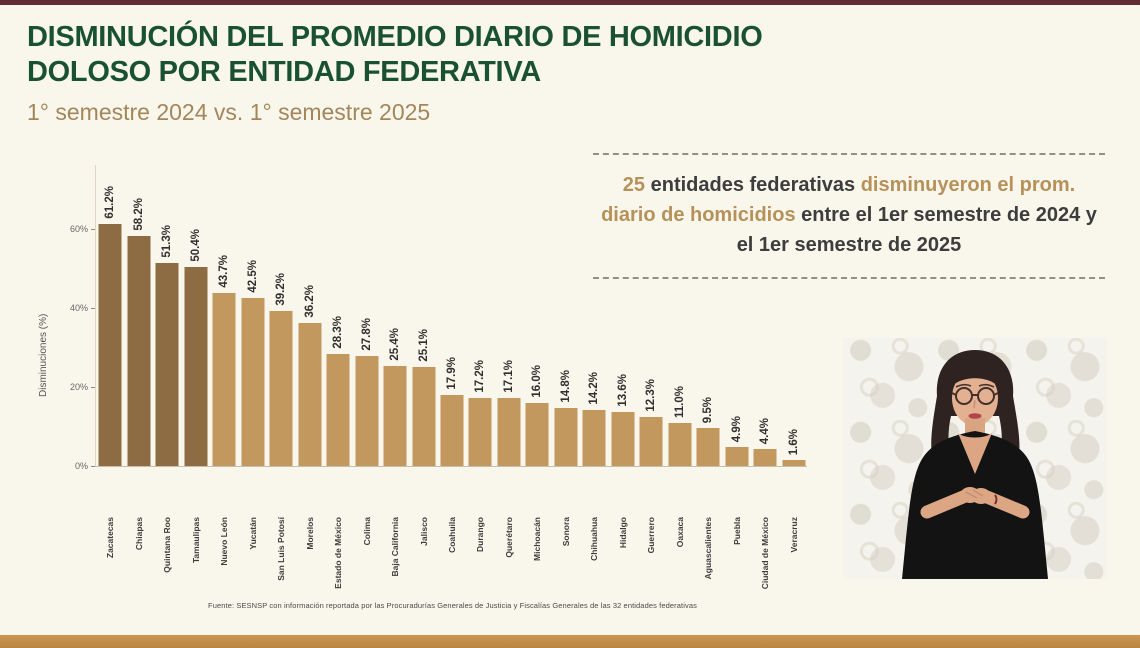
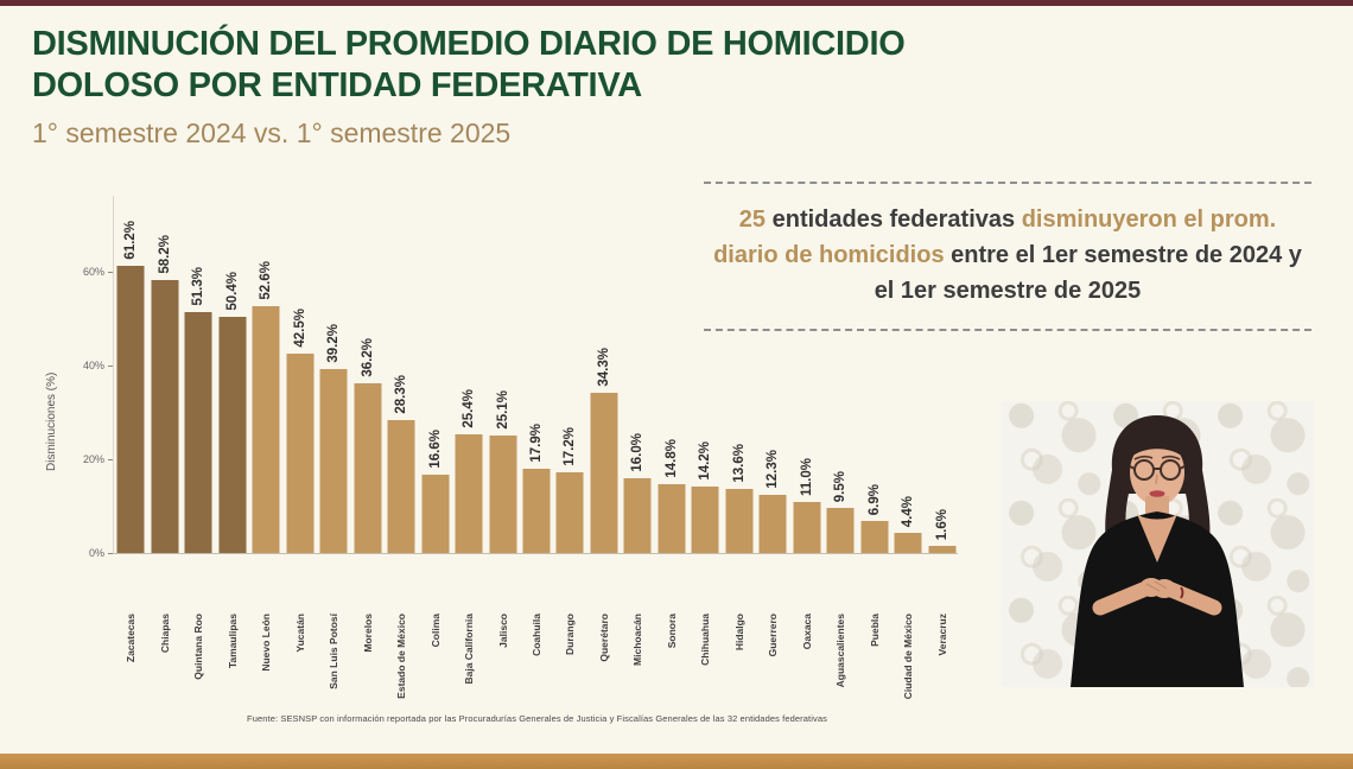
Nuevo León: 43.7% -> 52.6%
Colima: 27.8% -> 16.6%
Querétaro: 17.1% -> 34.3%
Puebla: 4.9% -> 6.9%
